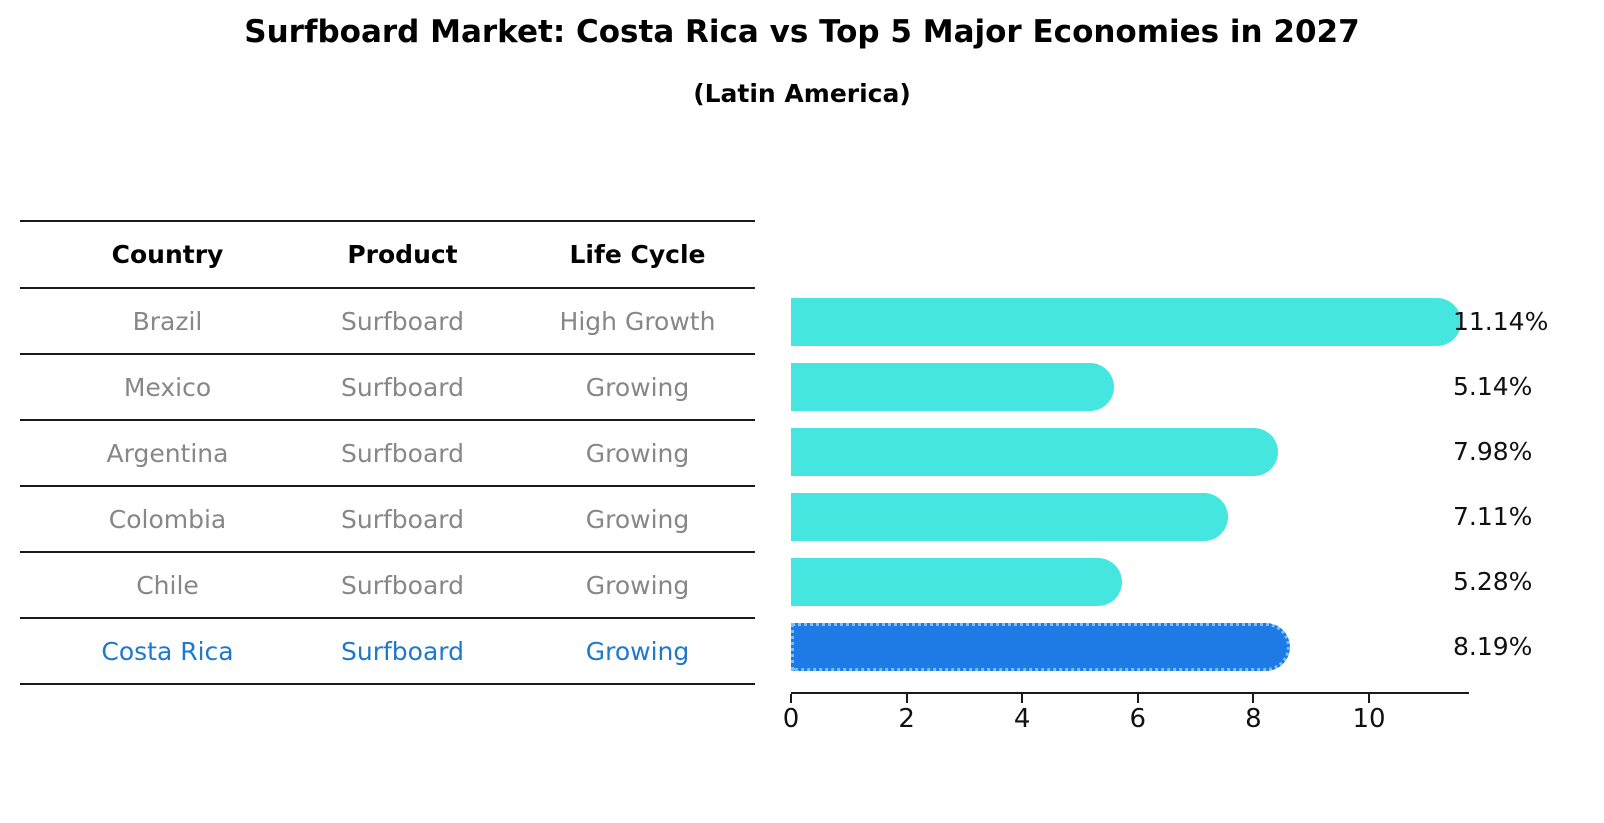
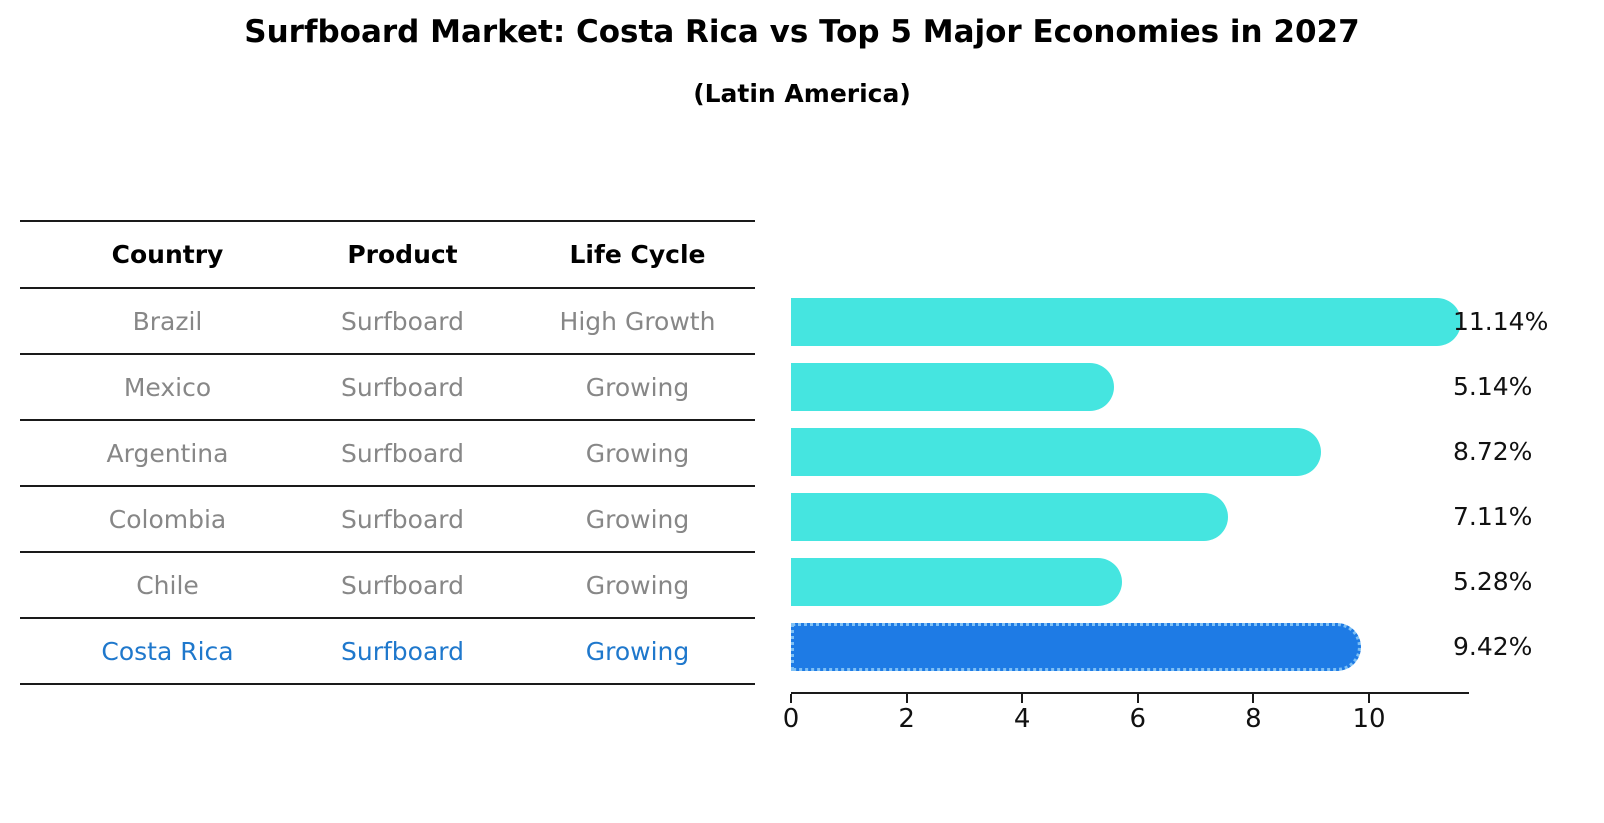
Argentina: 7.98% -> 8.72%
Costa Rica: 8.19% -> 9.42%
